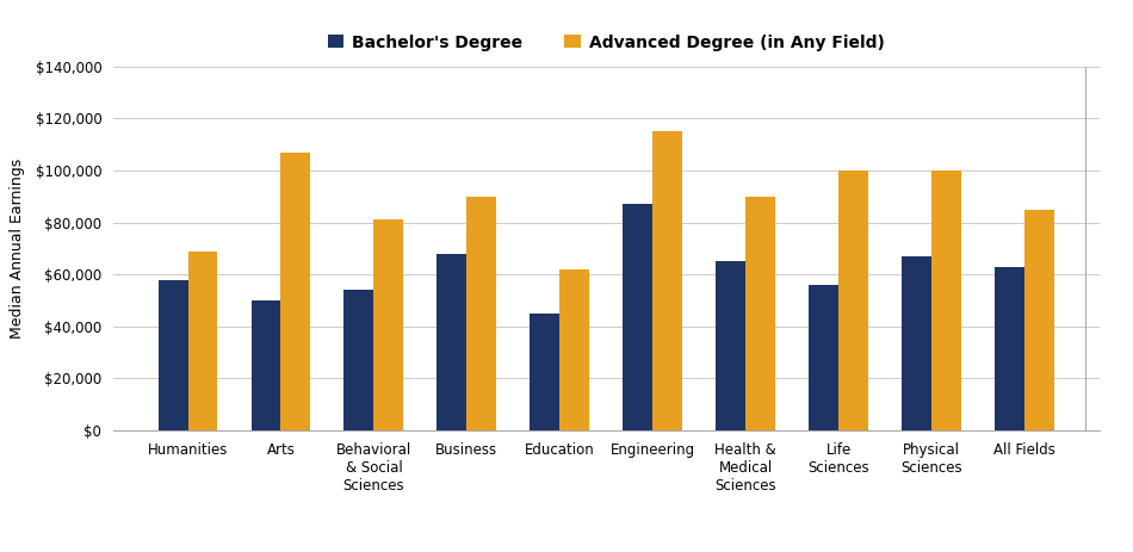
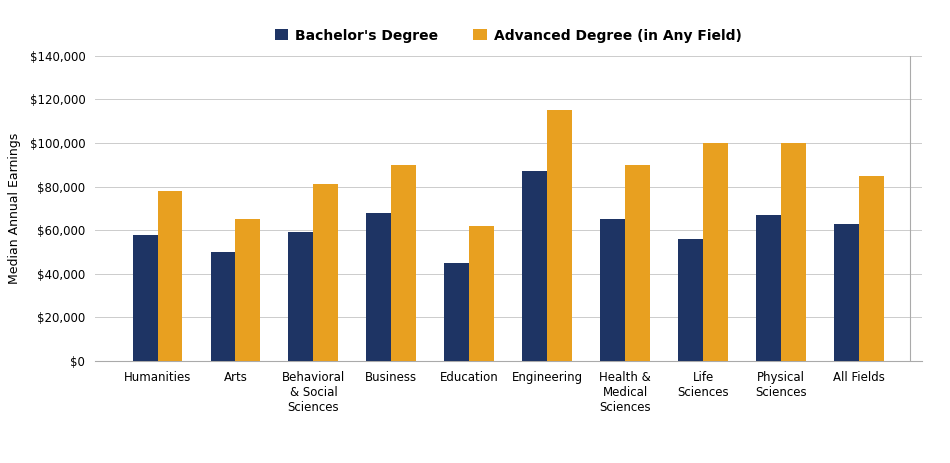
Advanced Degree (in Any Field)/Humanities: $69,000 -> $78,000
Advanced Degree (in Any Field)/Arts: $107,000 -> $65,000
Bachelor's Degree/Behavioral & Social Sciences: $54,000 -> $59,000
